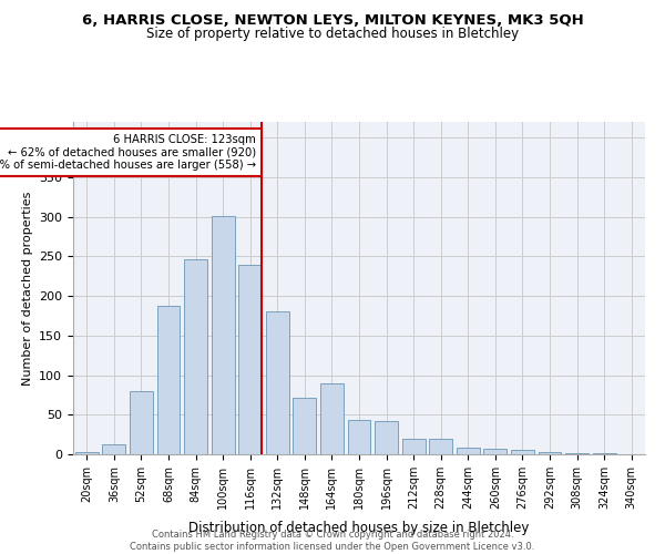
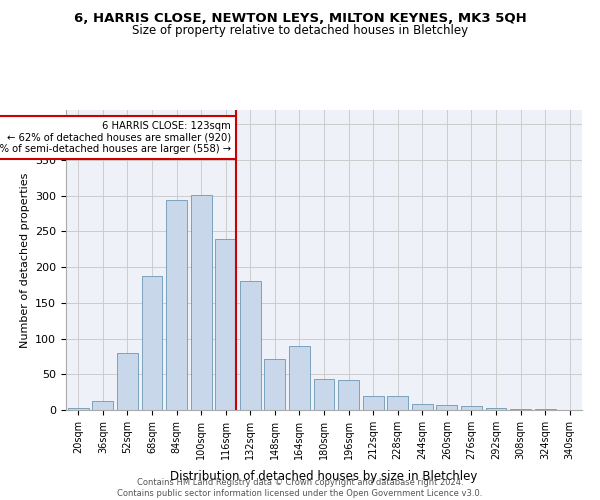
84sqm: 246 -> 294
